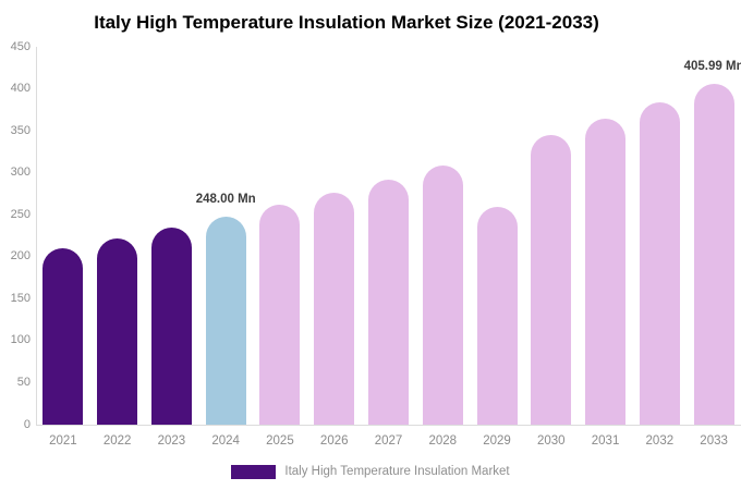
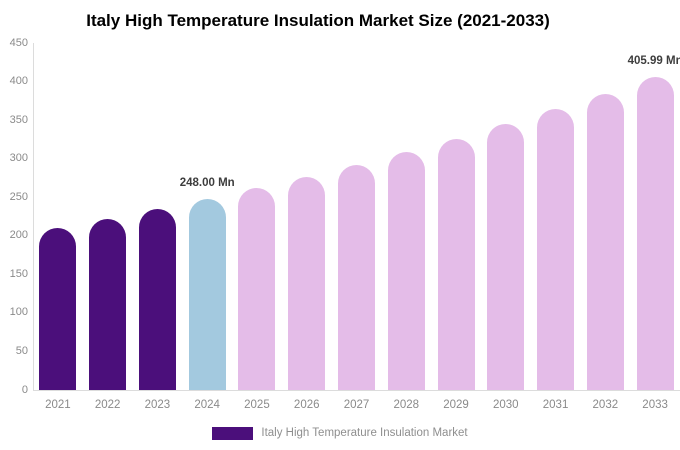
2029: 260 -> 330
